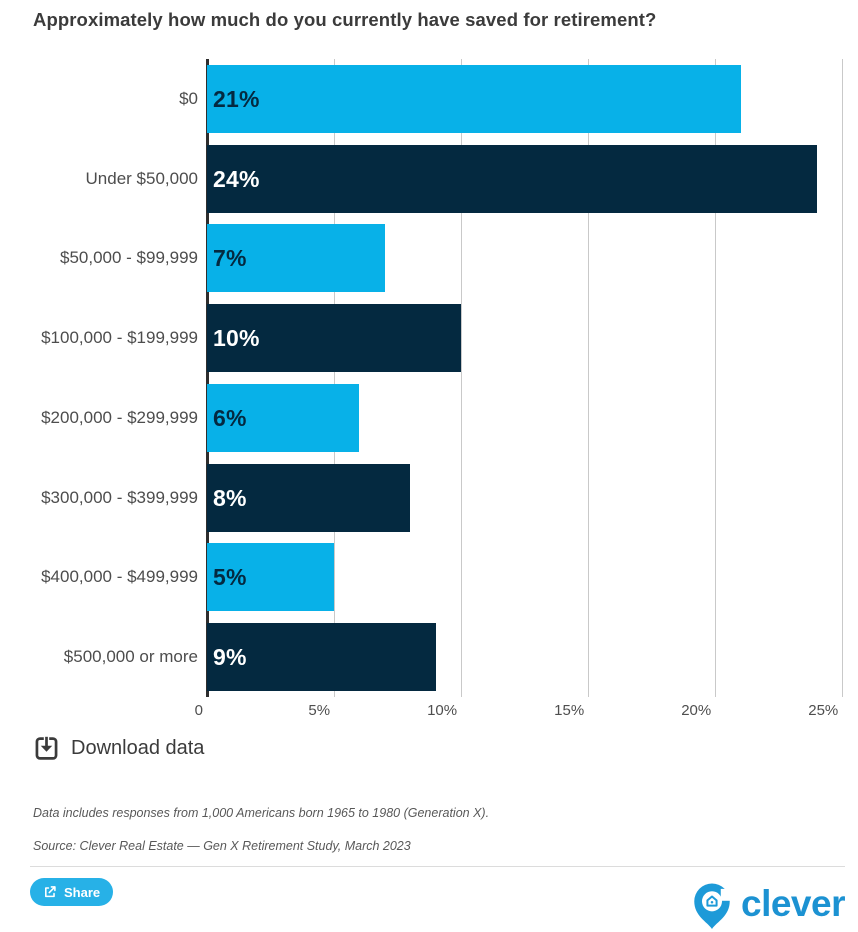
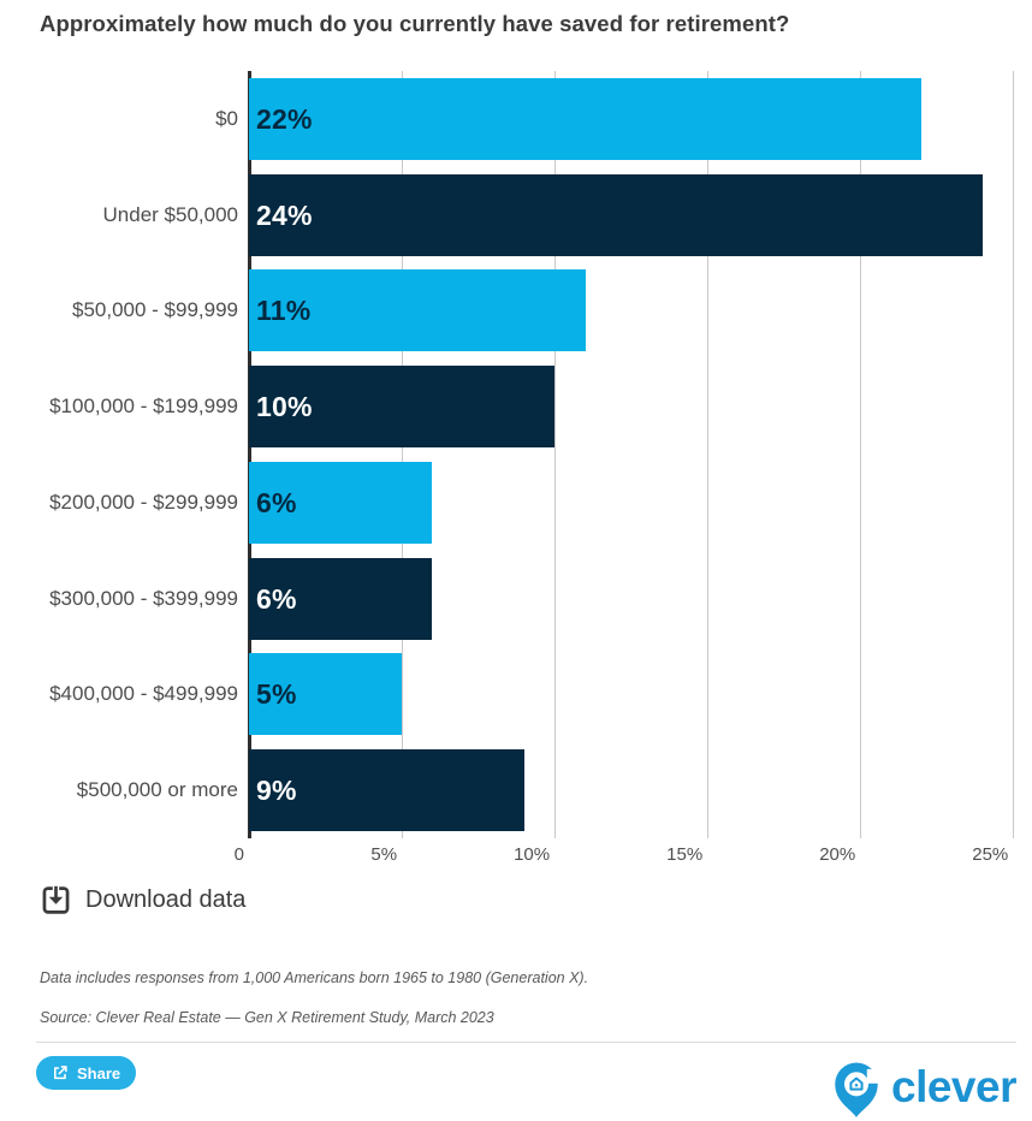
$0: 21% -> 22%
$50,000 - $99,999: 7% -> 11%
$300,000 - $399,999: 8% -> 6%
